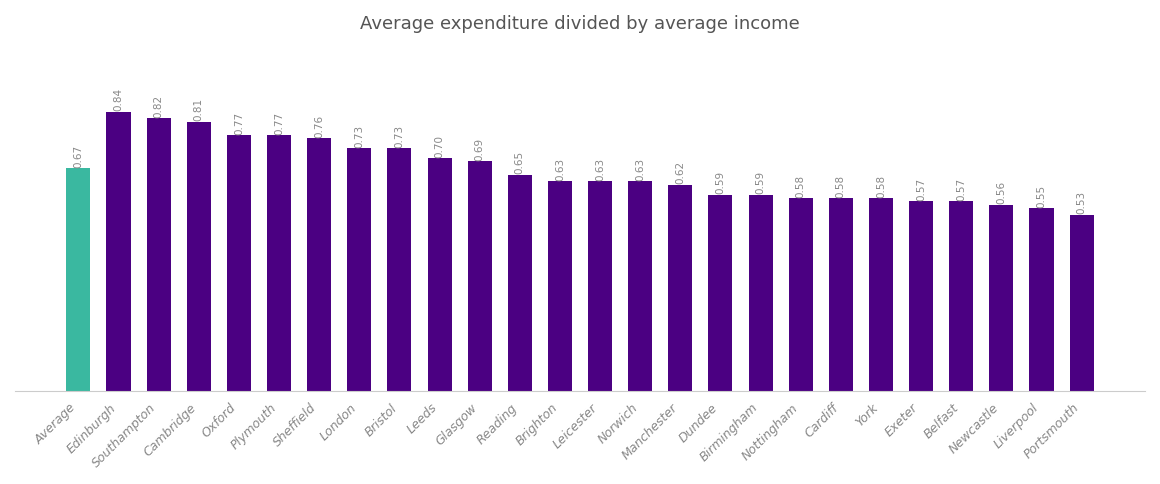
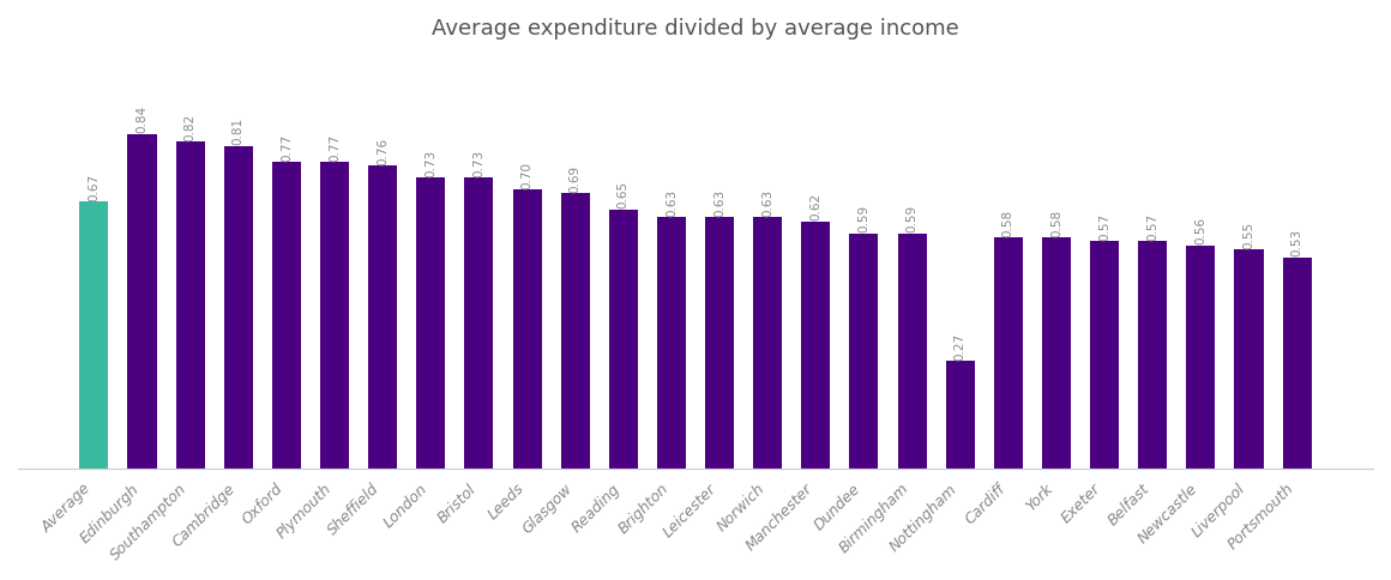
Nottingham: 0.58 -> 0.27
